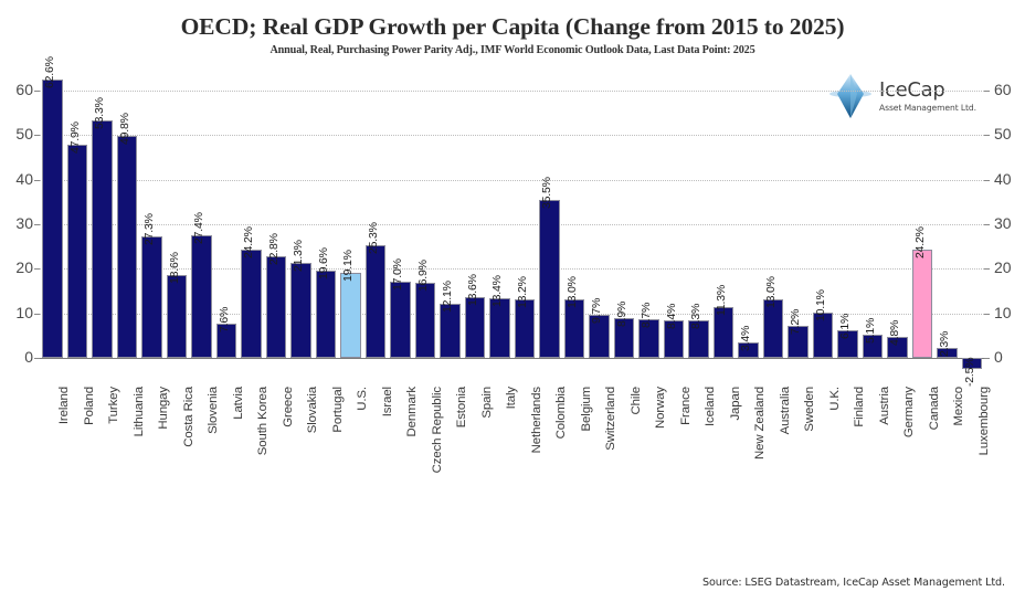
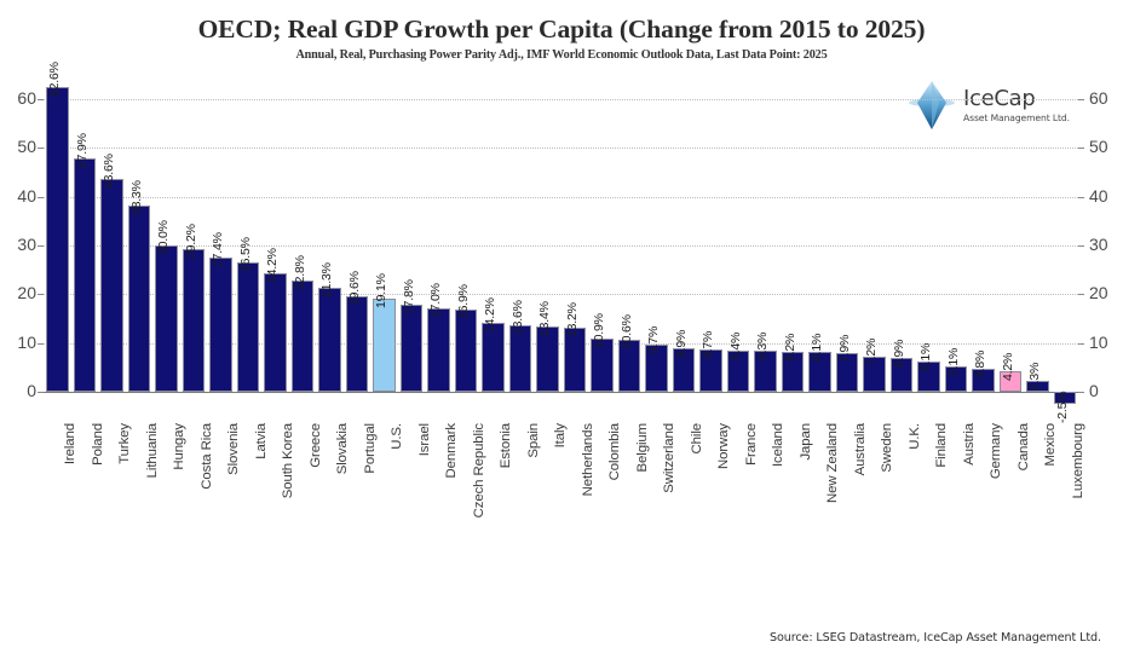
Turkey: 53.3% -> 43.6%
Lithuania: 49.8% -> 38.3%
Hungay: 27.3% -> 30.0%
Costa Rica: 18.6% -> 29.2%
Latvia: 7.6% -> 26.5%
Israel: 25.3% -> 17.8%
Estonia: 12.1% -> 14.2%
Colombia: 35.5% -> 10.9%
Belgium: 13.0% -> 10.6%
Japan: 11.3% -> 8.2%
New Zealand: 3.4% -> 8.1%
Australia: 13.0% -> 7.9%
U.K.: 10.1% -> 6.9%
Canada: 24.2% -> 4.2%
